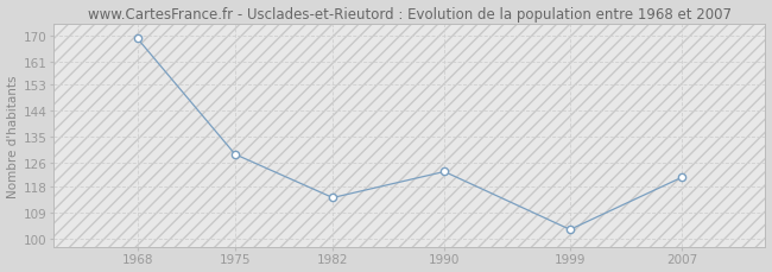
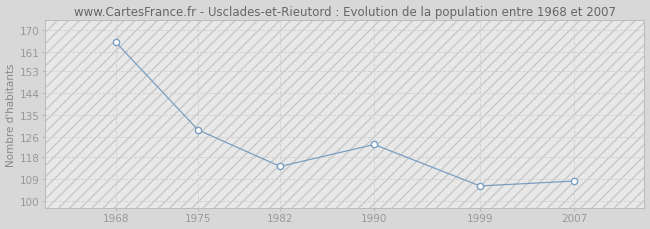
1968: 169 -> 165
1999: 103 -> 106
2007: 121 -> 108
